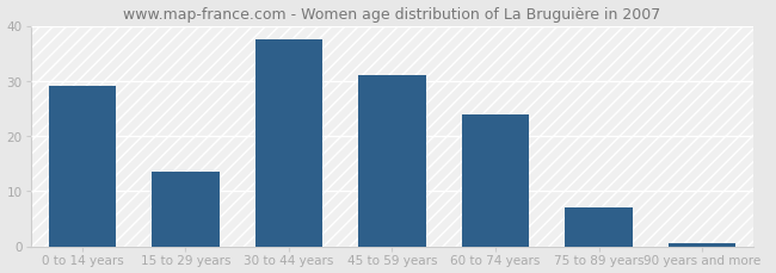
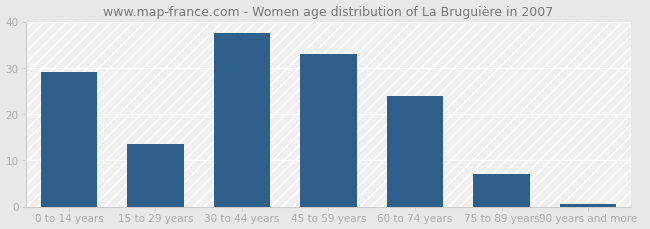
45 to 59 years: 31.0 -> 33.0
